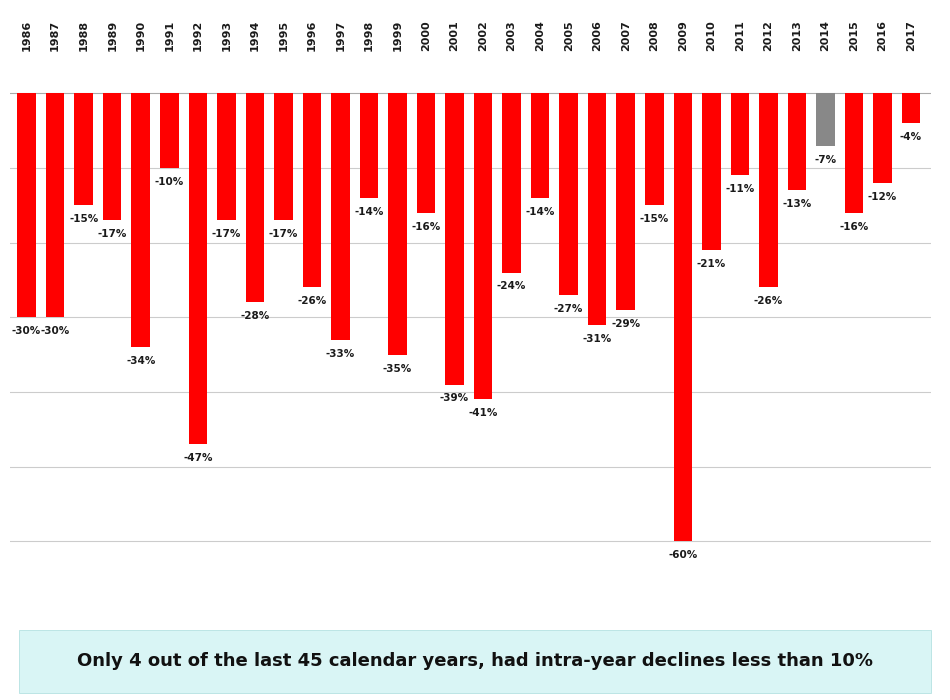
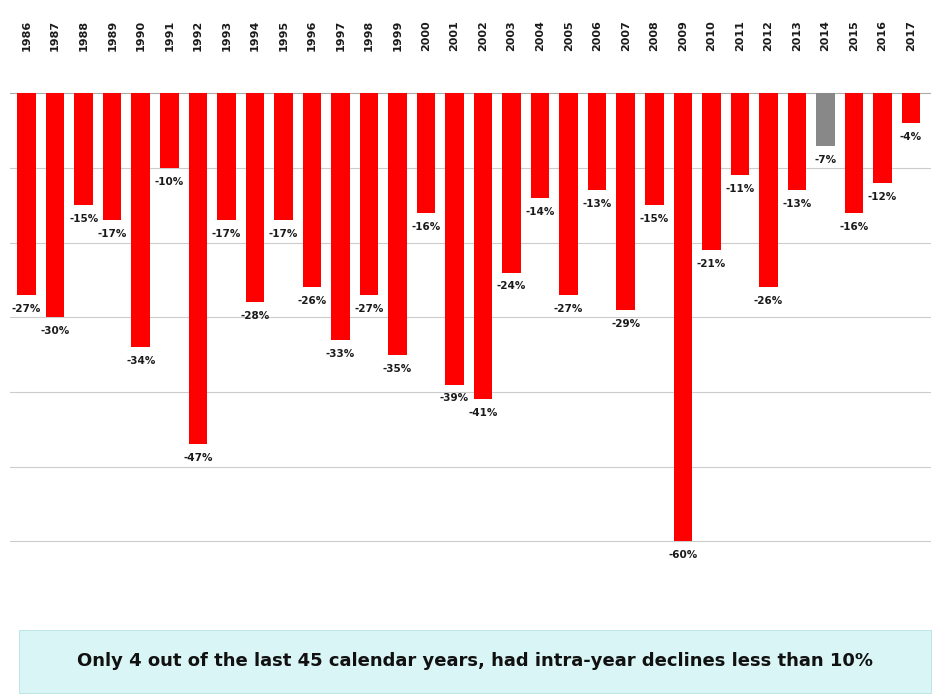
1986: -30% -> -27%
1998: -14% -> -27%
2006: -31% -> -13%
